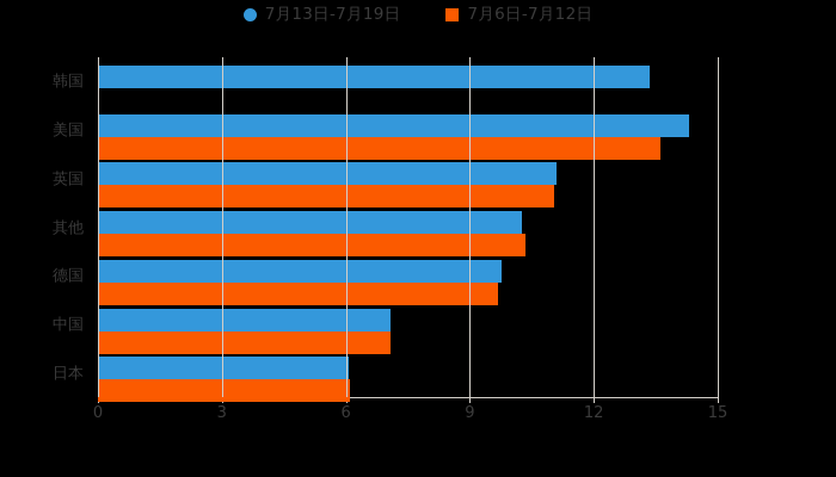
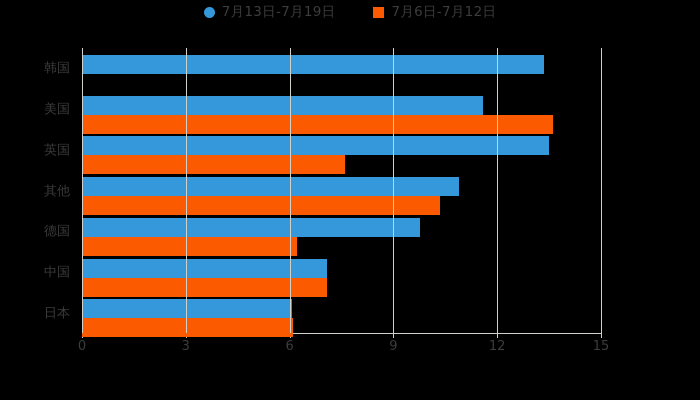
7月13日-7月19日/美国: 14.3 -> 11.6
7月13日-7月19日/英国: 11.1 -> 13.5
7月6日-7月12日/英国: 11.1 -> 7.6
7月13日-7月19日/其他: 10.2 -> 10.9
7月6日-7月12日/德国: 9.7 -> 6.2
